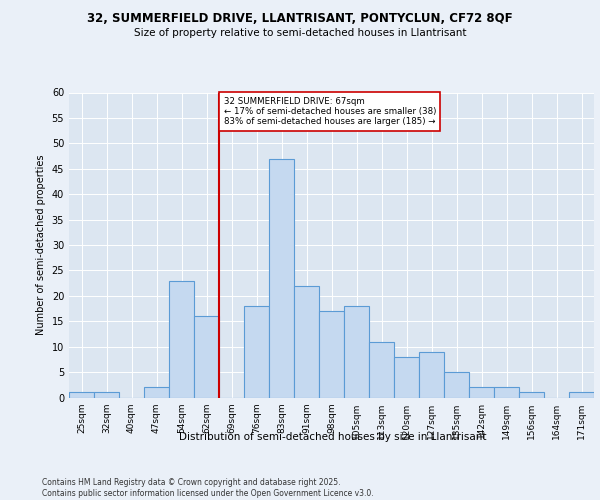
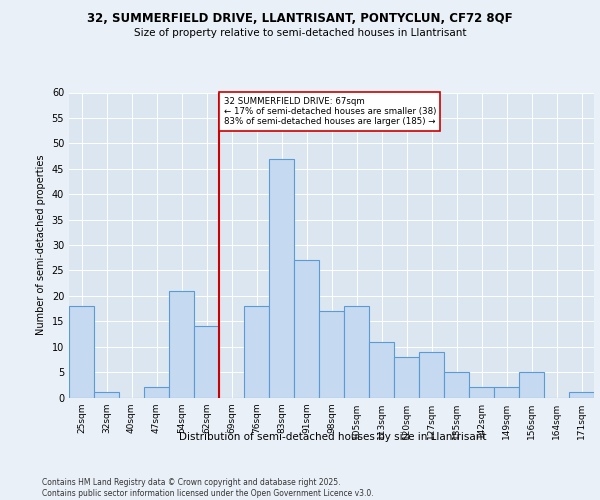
25sqm: 1 -> 18
54sqm: 23 -> 21
62sqm: 16 -> 14
91sqm: 22 -> 27
156sqm: 1 -> 5
